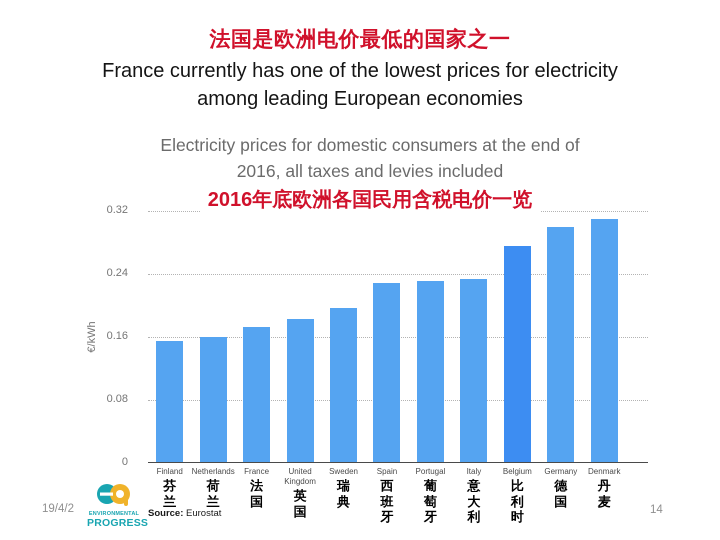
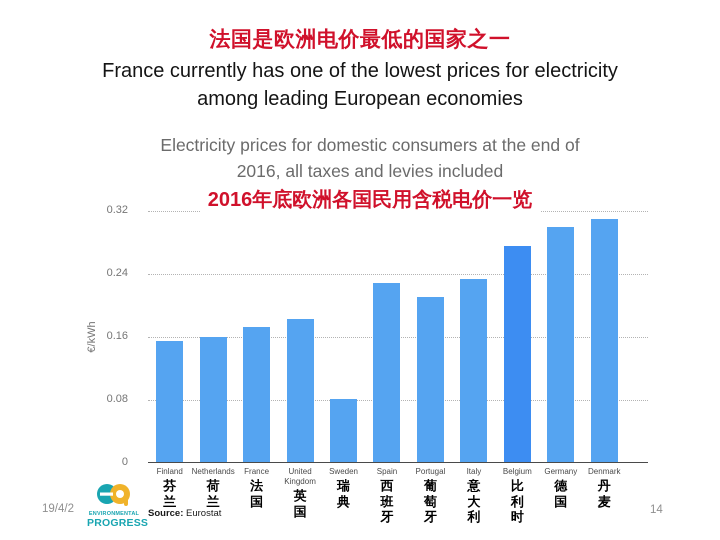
Sweden: 0.20 -> 0.08
Portugal: 0.23 -> 0.21
